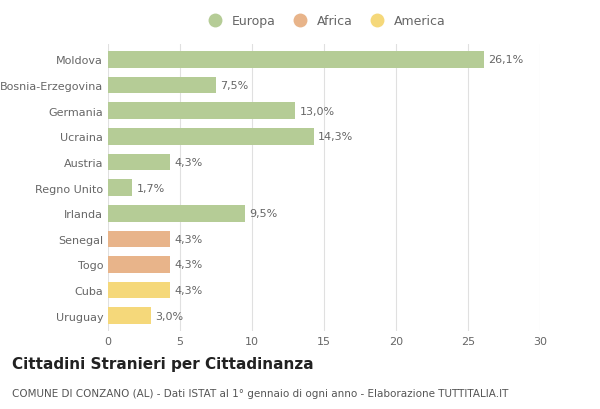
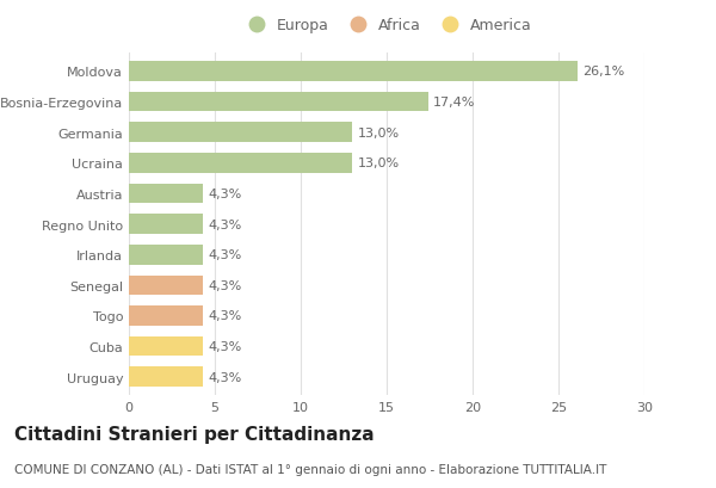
Bosnia-Erzegovina: 7,5% -> 17,4%
Ucraina: 14,3% -> 13,0%
Regno Unito: 1,7% -> 4,3%
Irlanda: 9,5% -> 4,3%
Uruguay: 3,0% -> 4,3%
